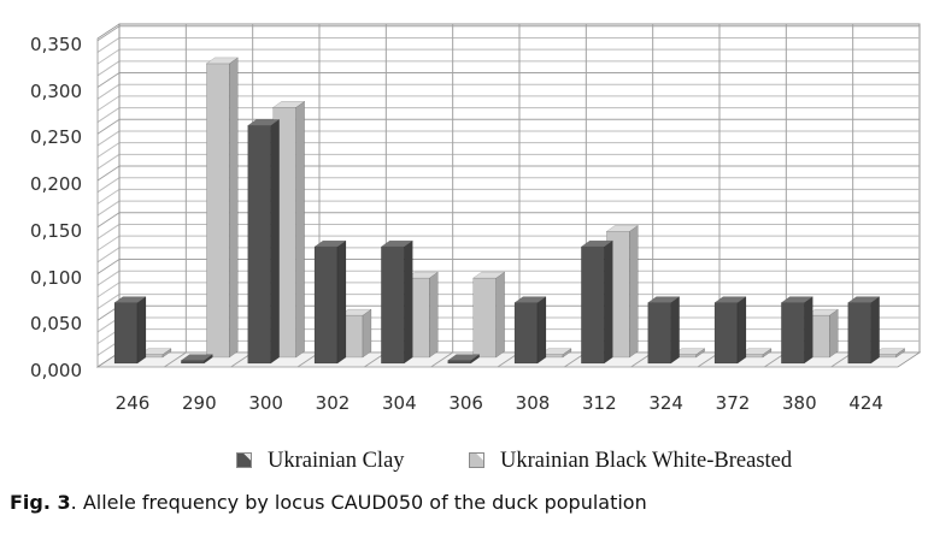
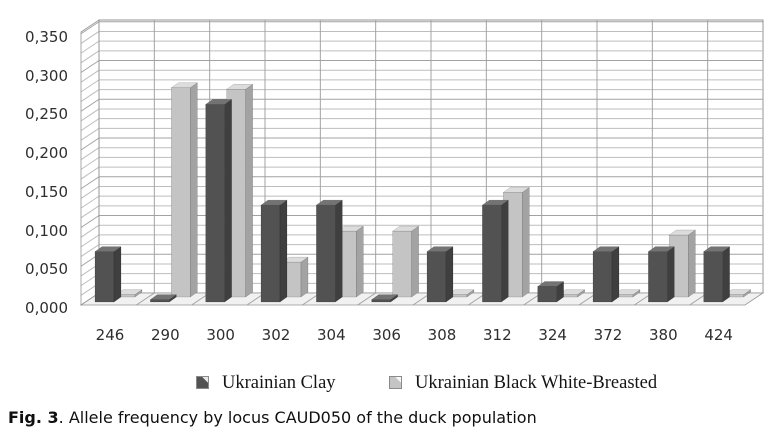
Ukrainian Black White-Breasted/290: 0,32 -> 0,27
Ukrainian Clay/324: 0,07 -> 0,02
Ukrainian Black White-Breasted/380: 0,04 -> 0,08
